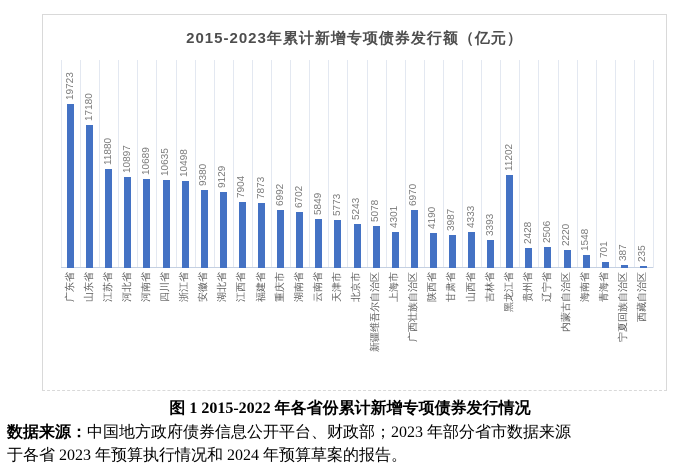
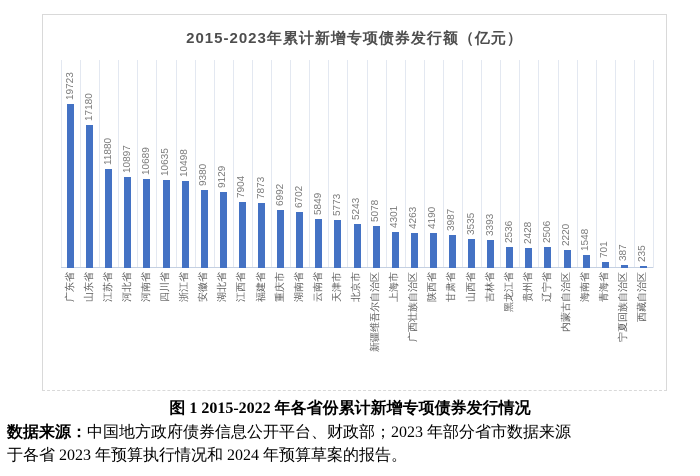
广西壮族自治区: 6970 -> 4263
山西省: 4333 -> 3535
黑龙江省: 11202 -> 2536
